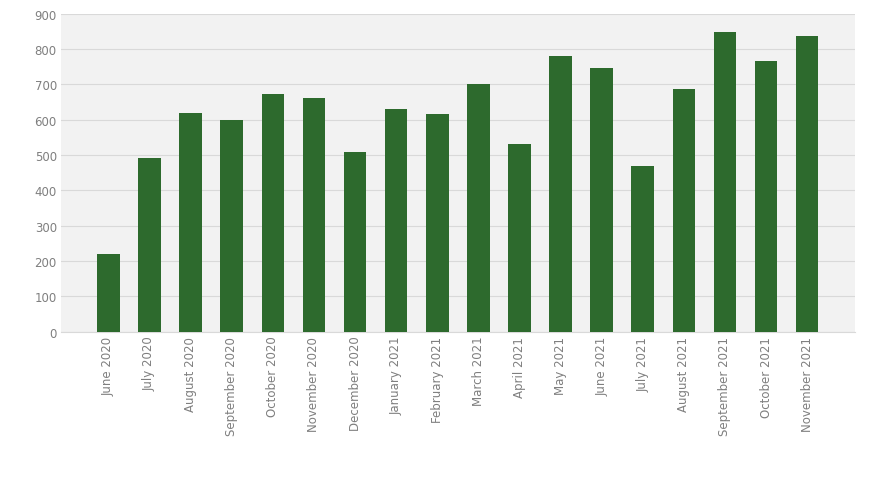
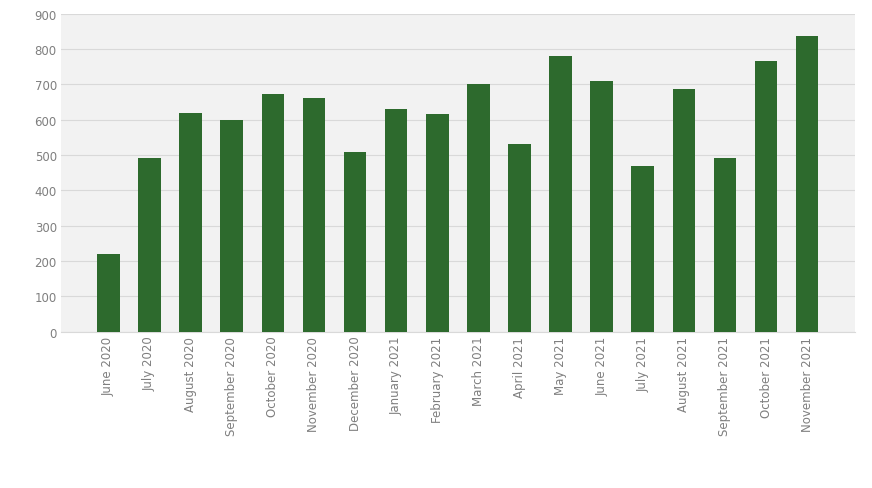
June 2021: 745 -> 710
September 2021: 848 -> 490
